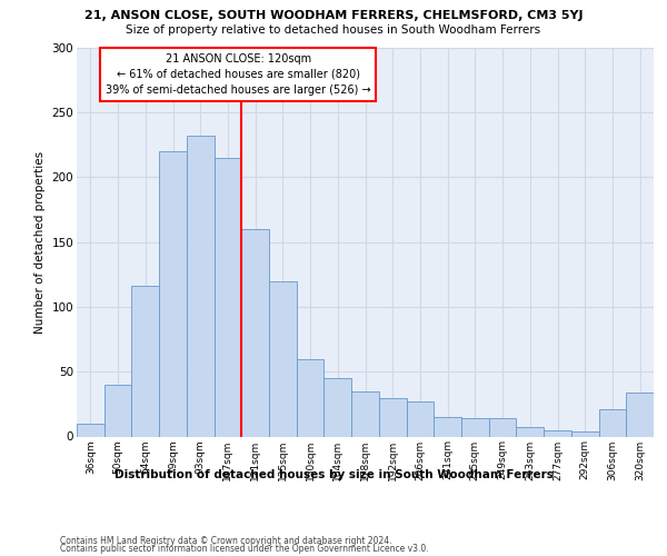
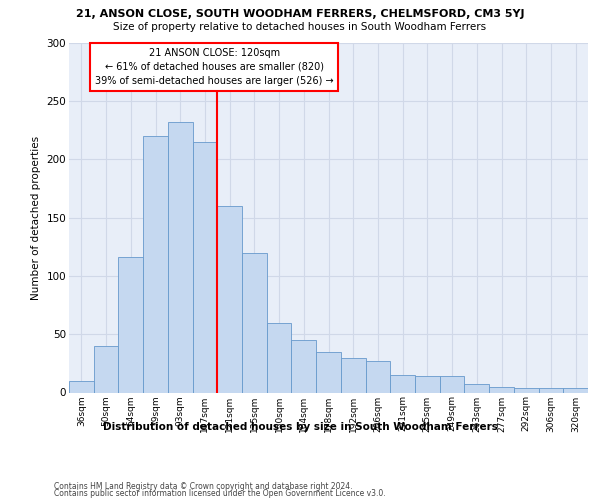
306sqm: 21 -> 4
320sqm: 34 -> 4
